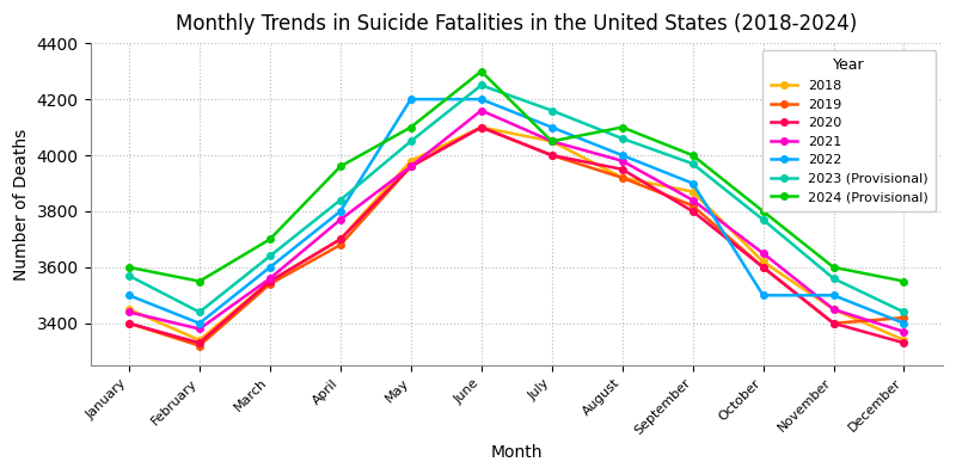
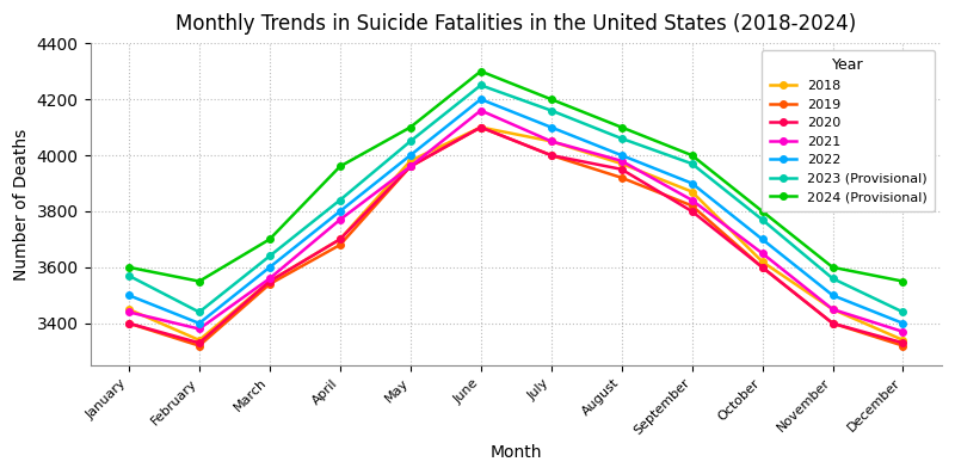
2022/May: 4200 -> 4000
2024 (Provisional)/July: 4050 -> 4200
2018/August: 3920 -> 3970
2022/October: 3500 -> 3700
2019/December: 3420 -> 3320
